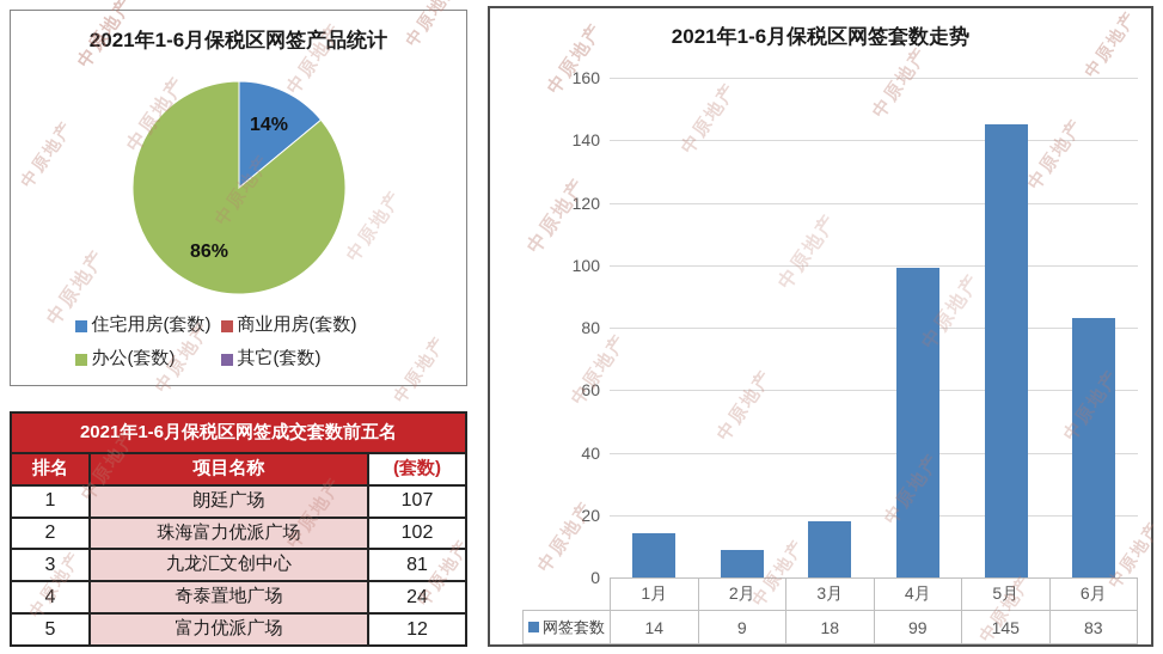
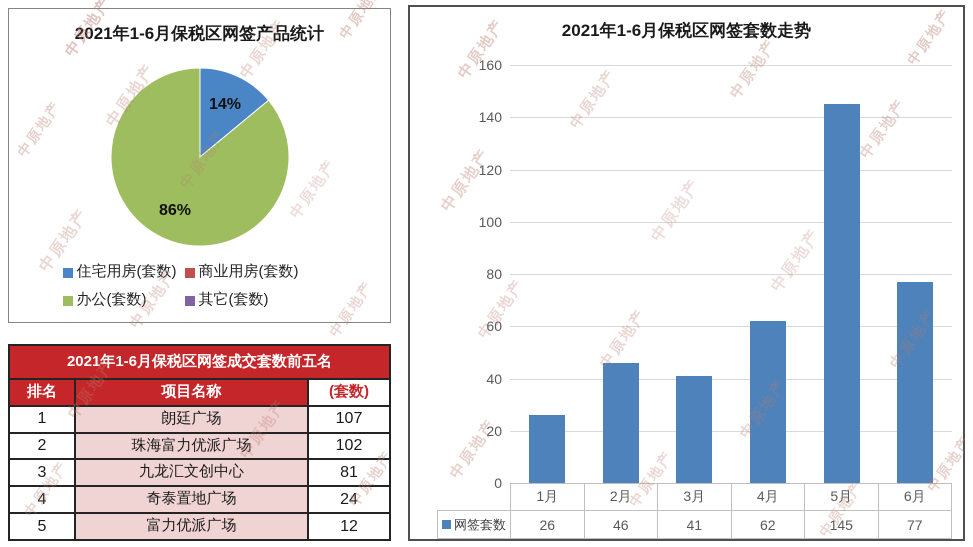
2021年1-6月保税区网签套数走势/1月: 14 -> 26
2021年1-6月保税区网签套数走势/2月: 9 -> 46
2021年1-6月保税区网签套数走势/3月: 18 -> 41
2021年1-6月保税区网签套数走势/4月: 99 -> 62
2021年1-6月保税区网签套数走势/6月: 83 -> 77
